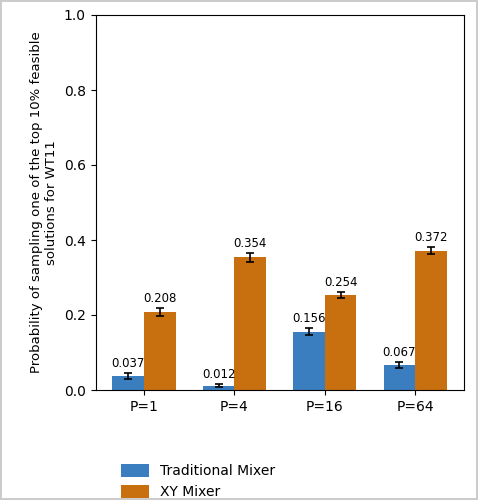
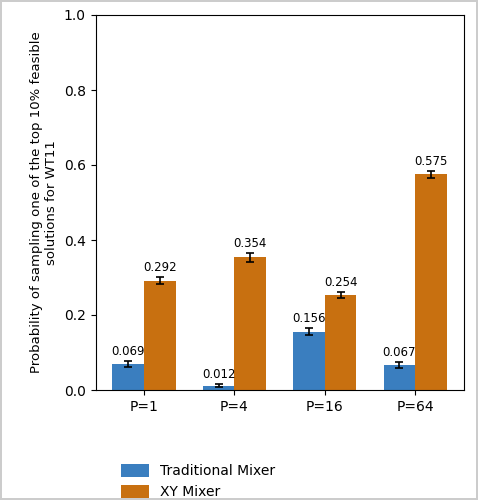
Traditional Mixer/P=1: 0.037 -> 0.069
XY Mixer/P=1: 0.208 -> 0.292
XY Mixer/P=64: 0.372 -> 0.575
